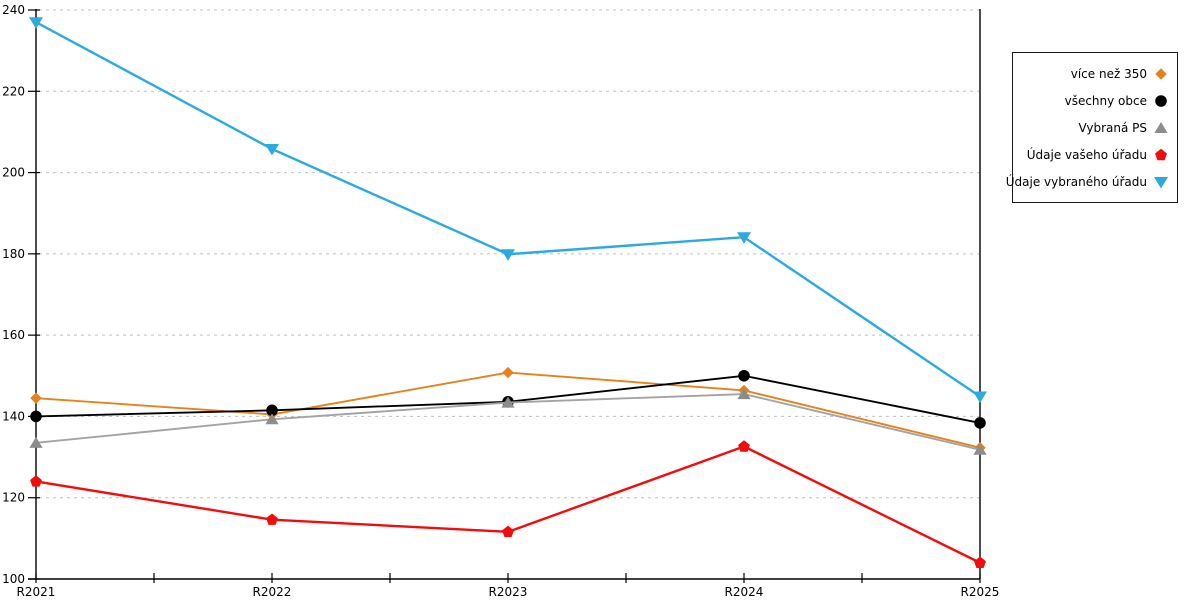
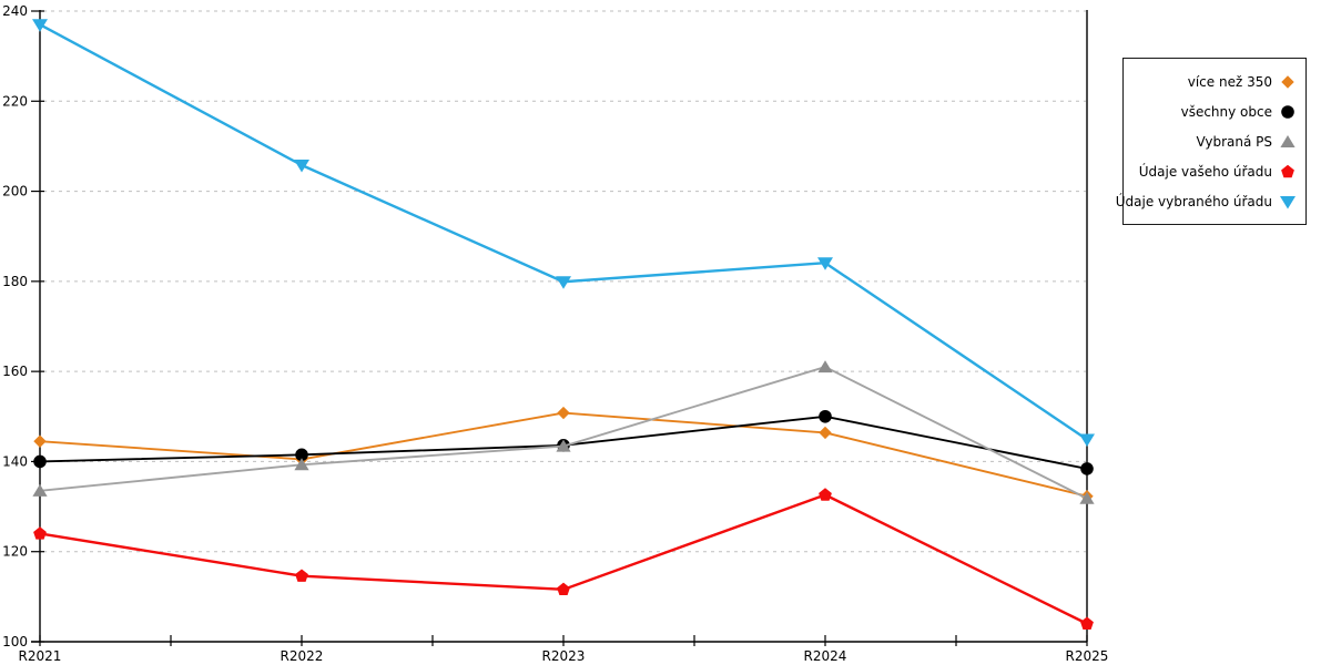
Vybraná PS/R2024: 146 -> 161
